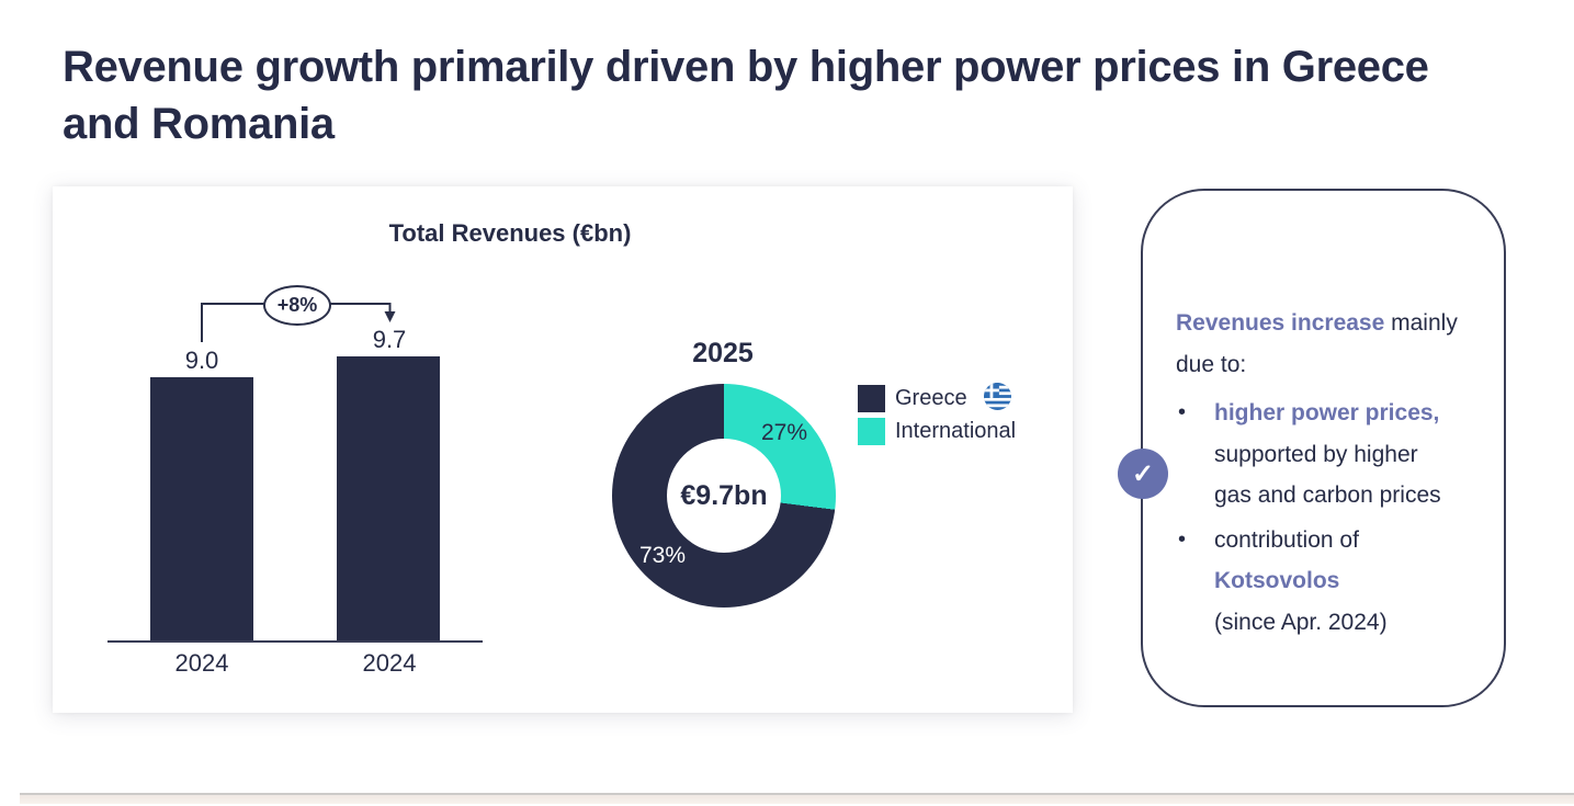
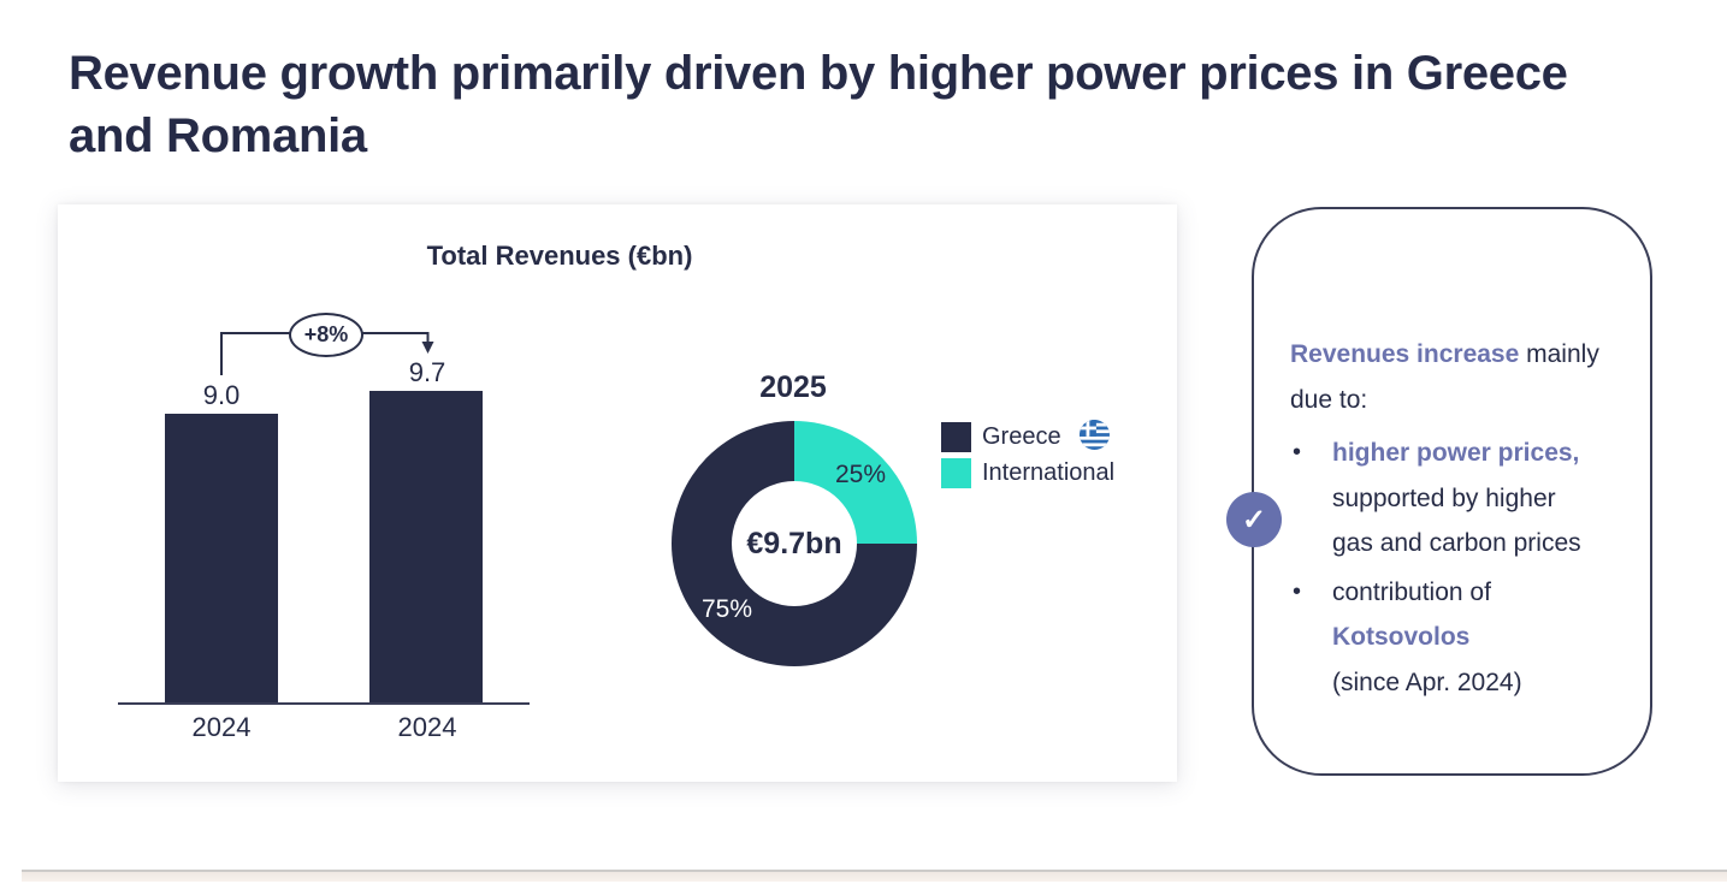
2025/International: 27% -> 25%
2025/Greece: 73% -> 75%
